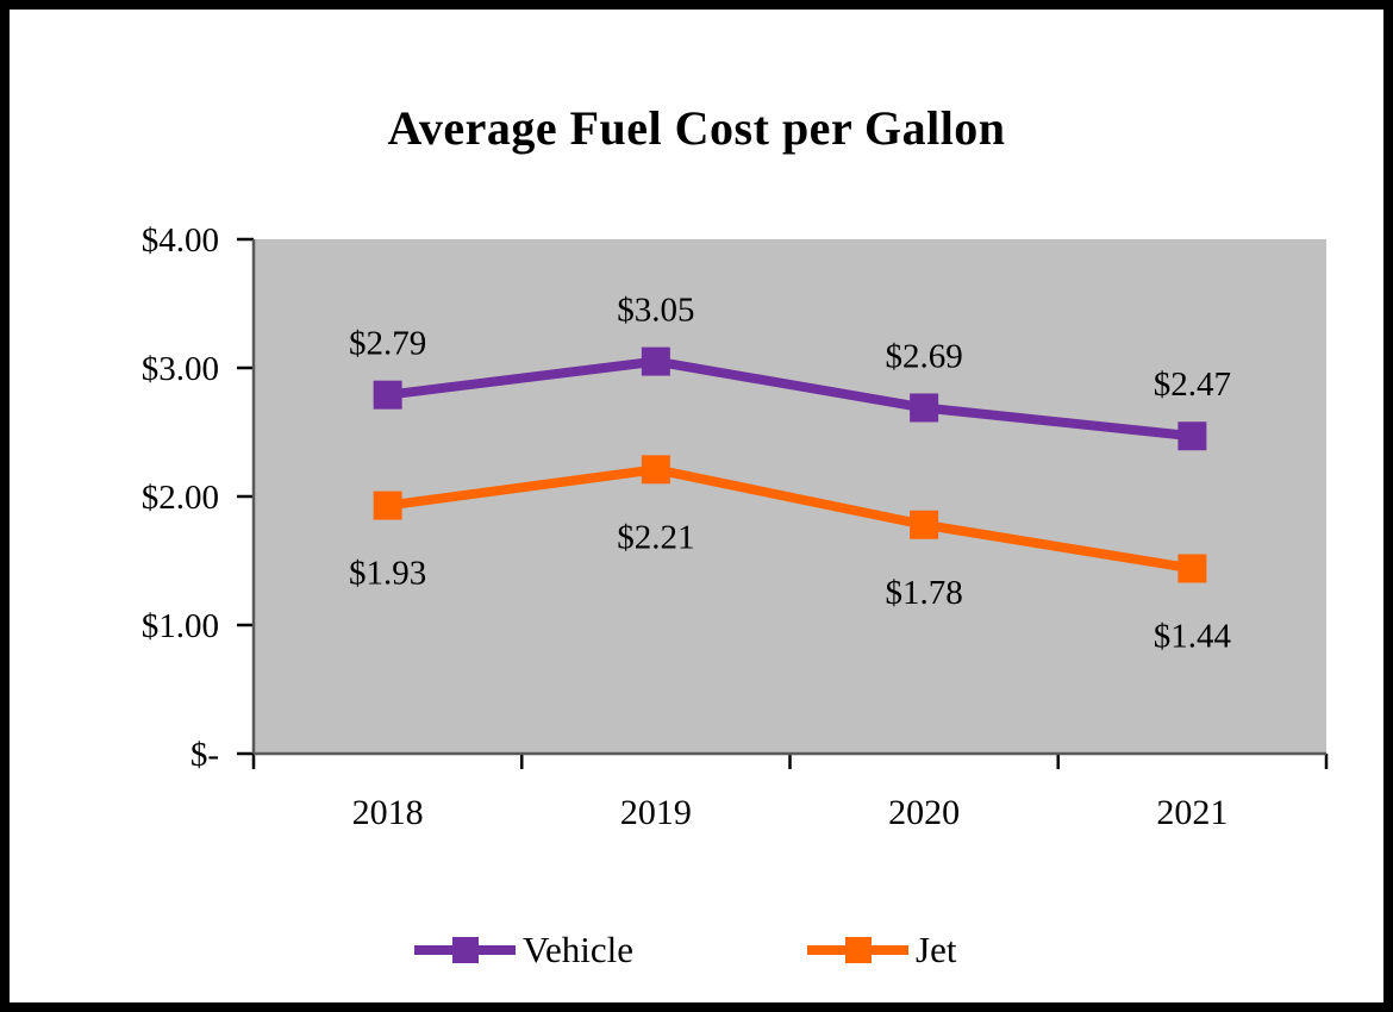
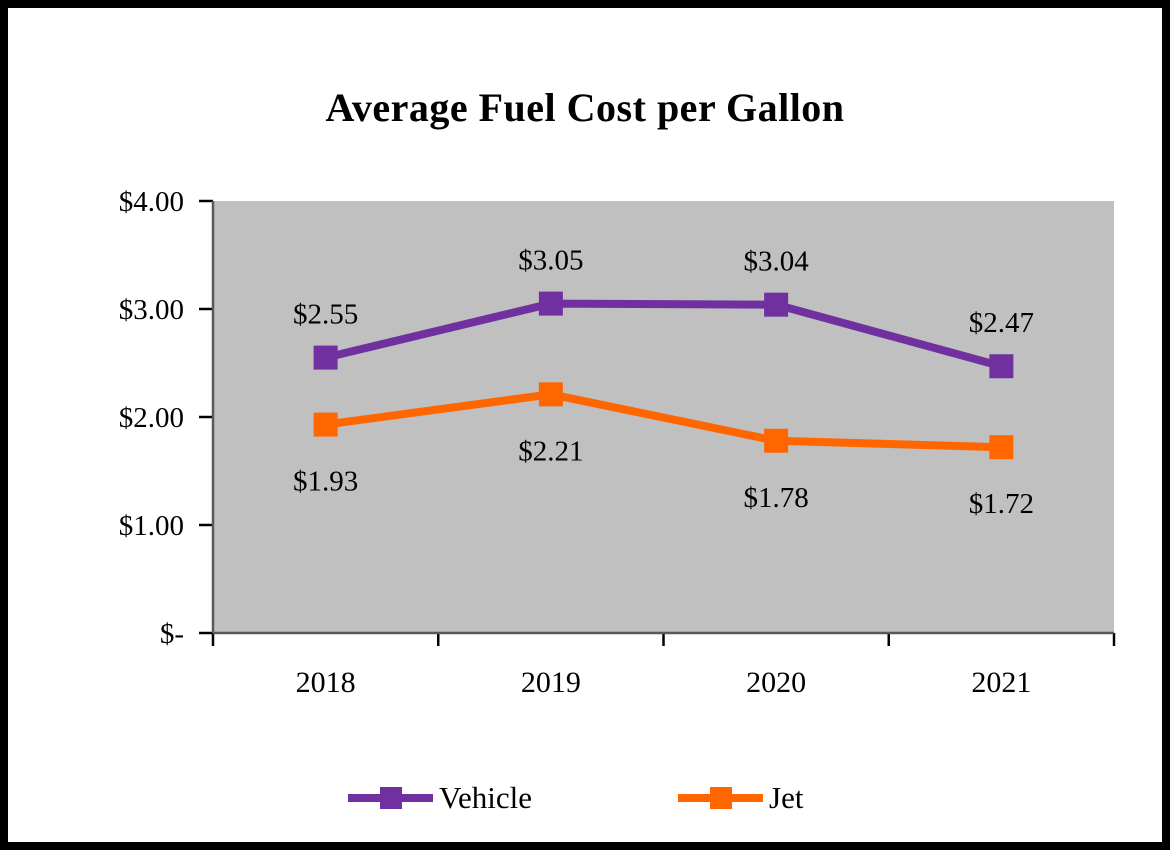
Vehicle/2018: $2.79 -> $2.55
Vehicle/2020: $2.69 -> $3.04
Jet/2021: $1.44 -> $1.72
